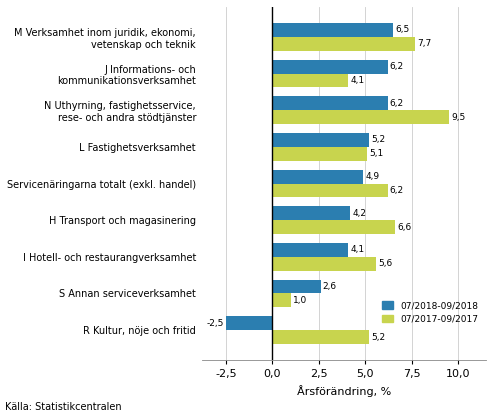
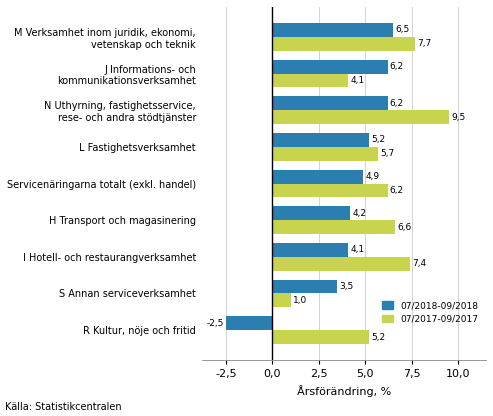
07/2017-09/2017/L Fastighetsverksamhet: 5,1 -> 5,7
07/2017-09/2017/I Hotell- och restaurangverksamhet: 5,6 -> 7,4
07/2018-09/2018/S Annan serviceverksamhet: 2,6 -> 3,5
